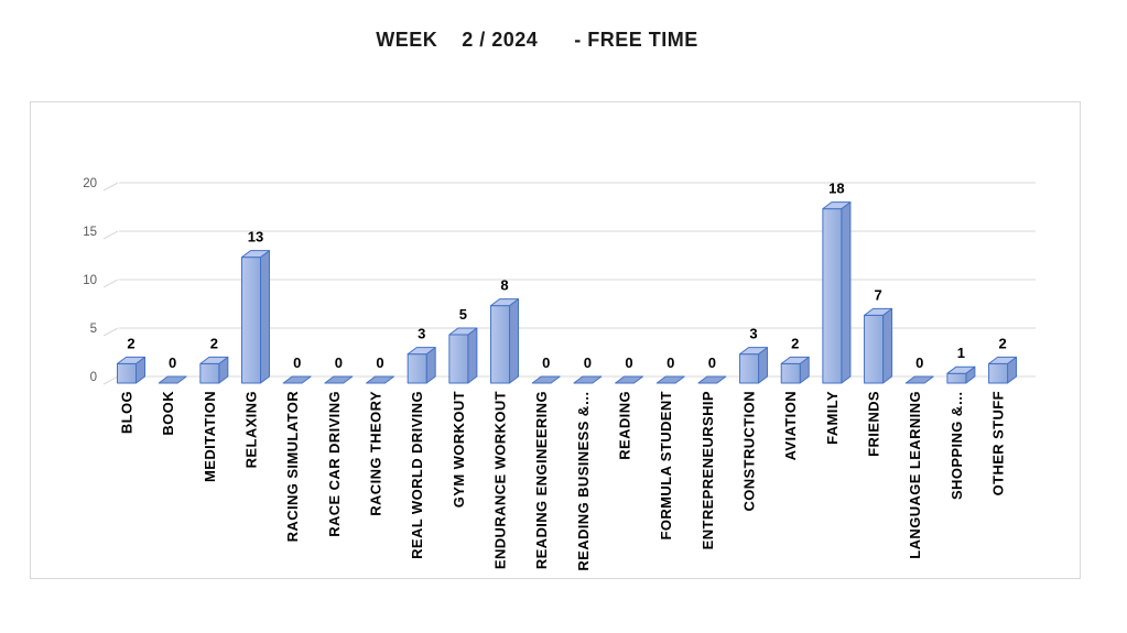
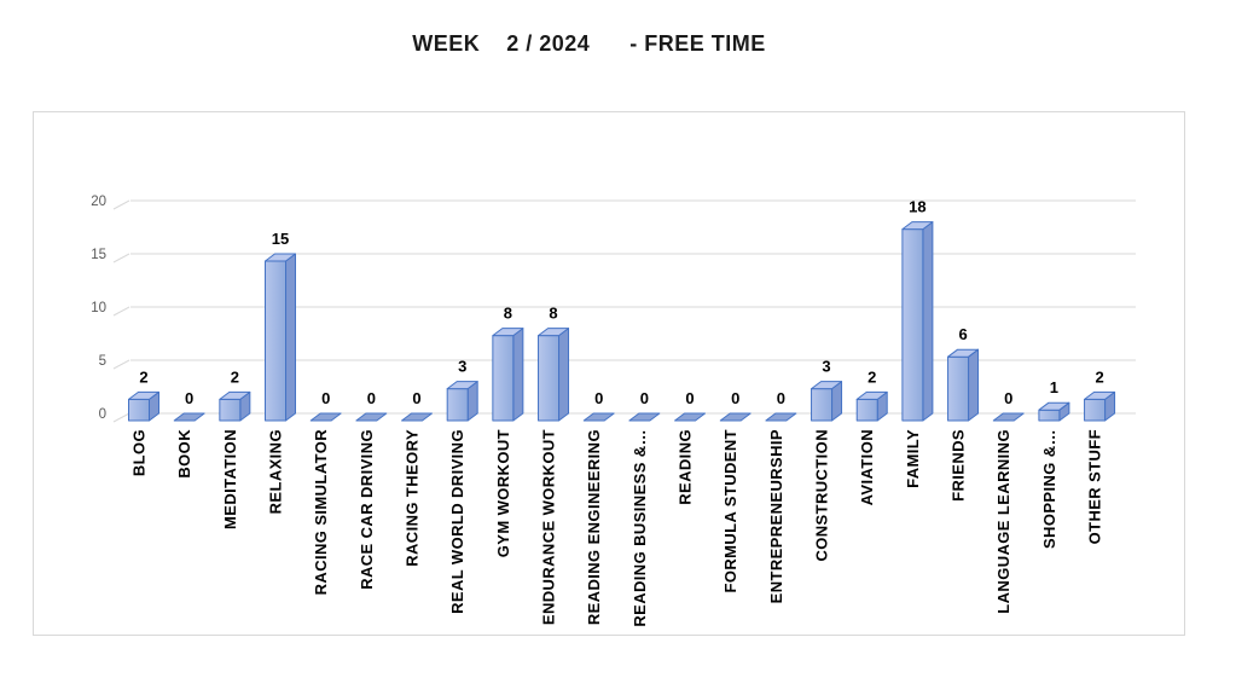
RELAXING: 13 -> 15
GYM WORKOUT: 5 -> 8
FRIENDS: 7 -> 6
